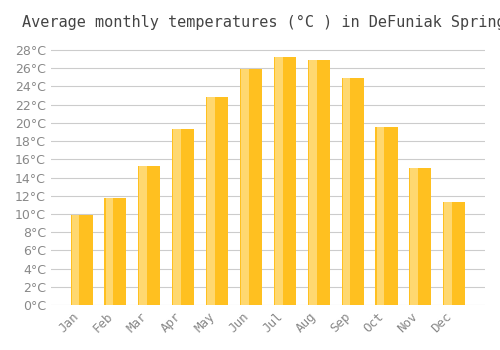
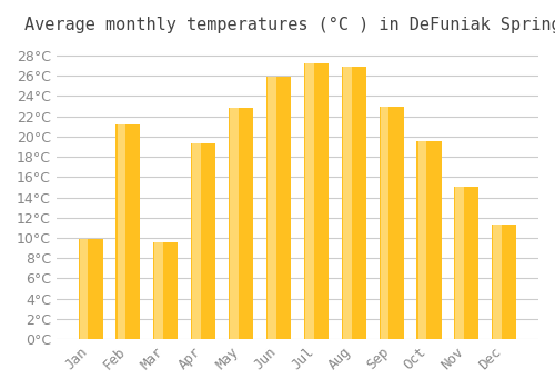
Feb: 11.7°C -> 21.2°C
Mar: 15.3°C -> 9.6°C
Sep: 24.9°C -> 23.0°C
